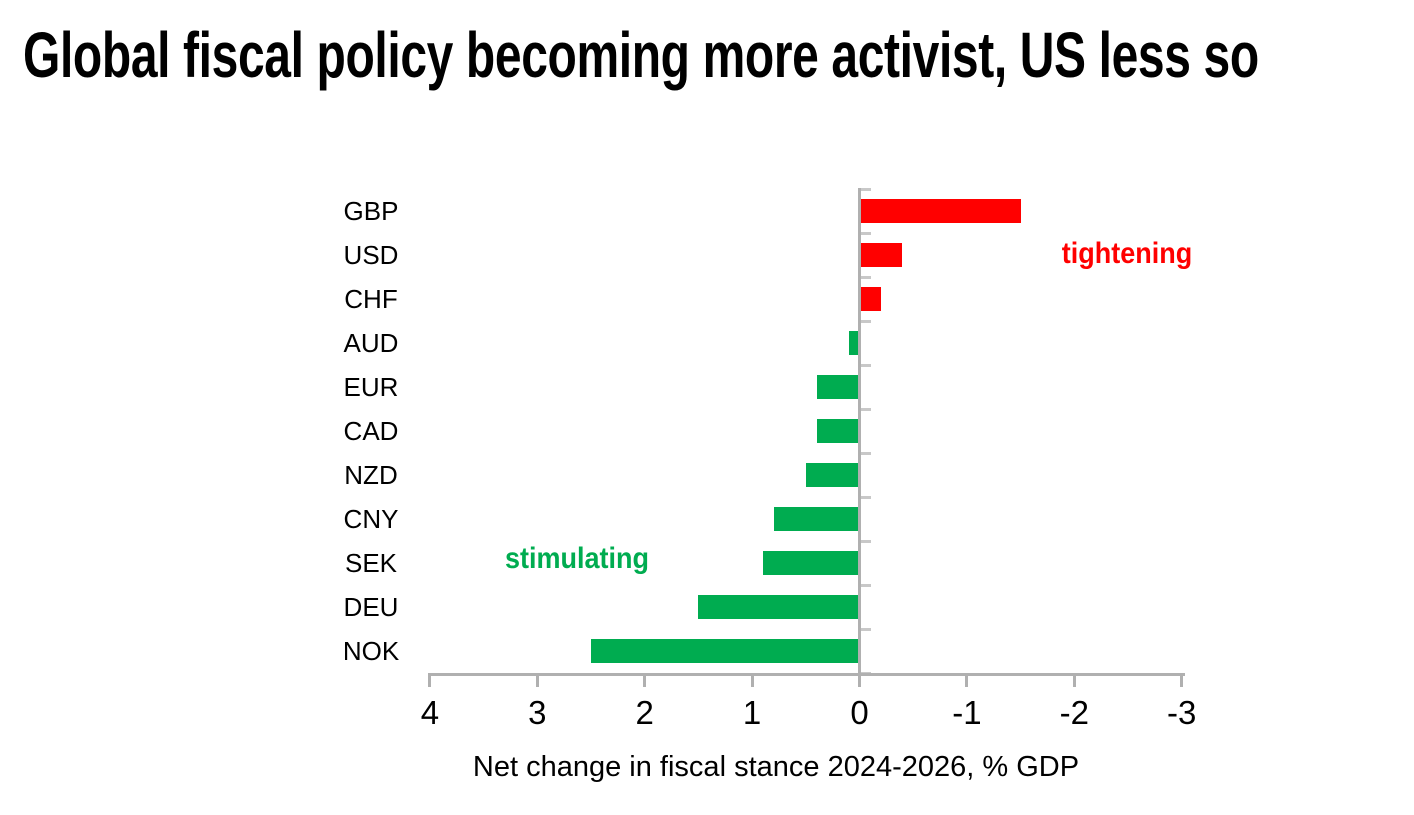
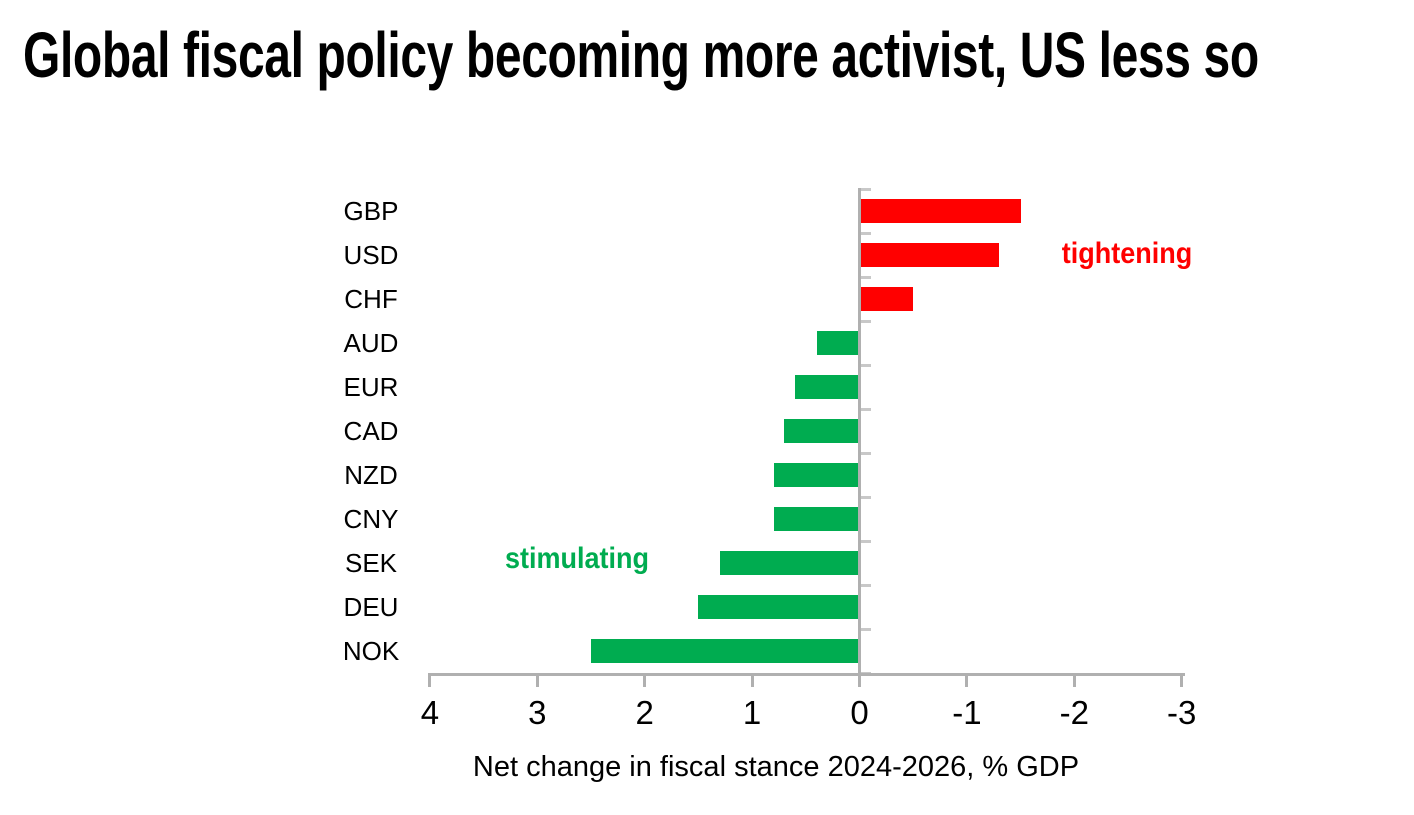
USD: -0.4 -> -1.3
CHF: -0.2 -> -0.5
AUD: 0.1 -> 0.4
EUR: 0.4 -> 0.6
CAD: 0.4 -> 0.7
NZD: 0.5 -> 0.8
SEK: 0.9 -> 1.3
